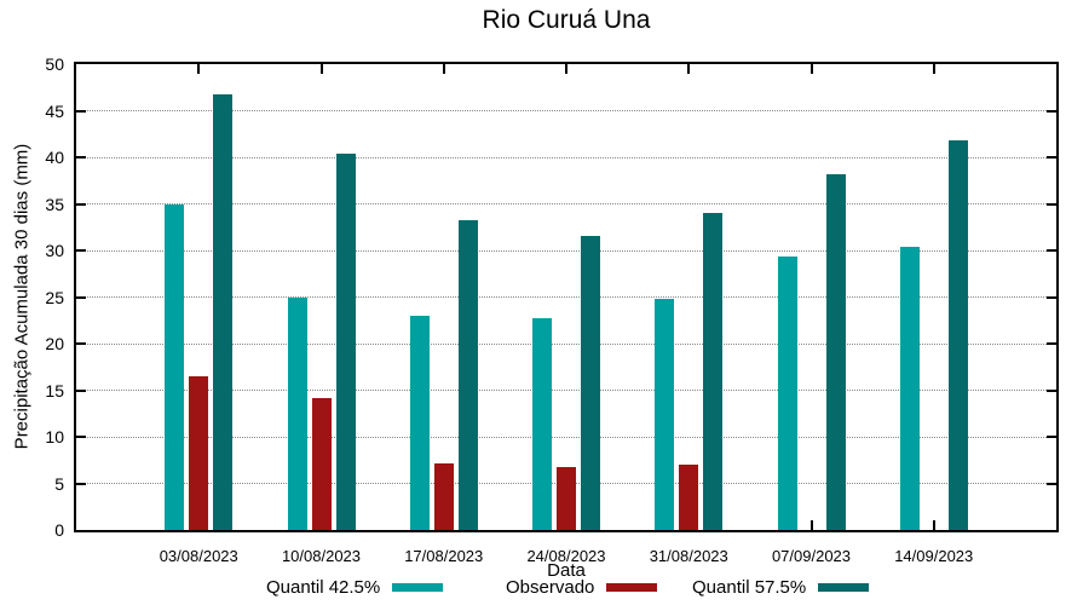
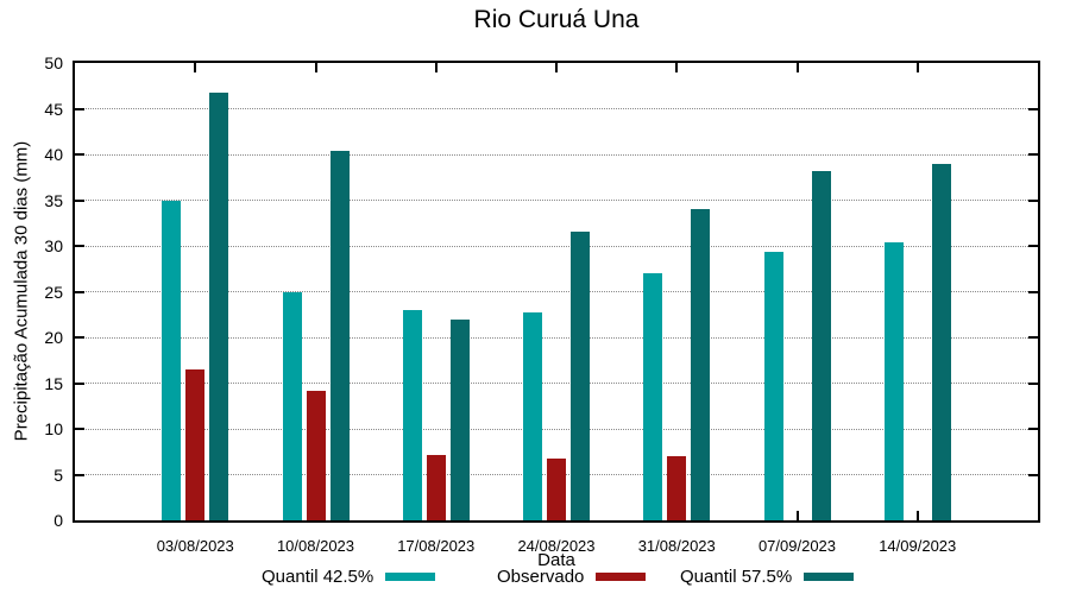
Quantil 57.5%/17/08/2023: 33 -> 22
Quantil 42.5%/31/08/2023: 25 -> 27
Quantil 57.5%/14/09/2023: 42 -> 39
